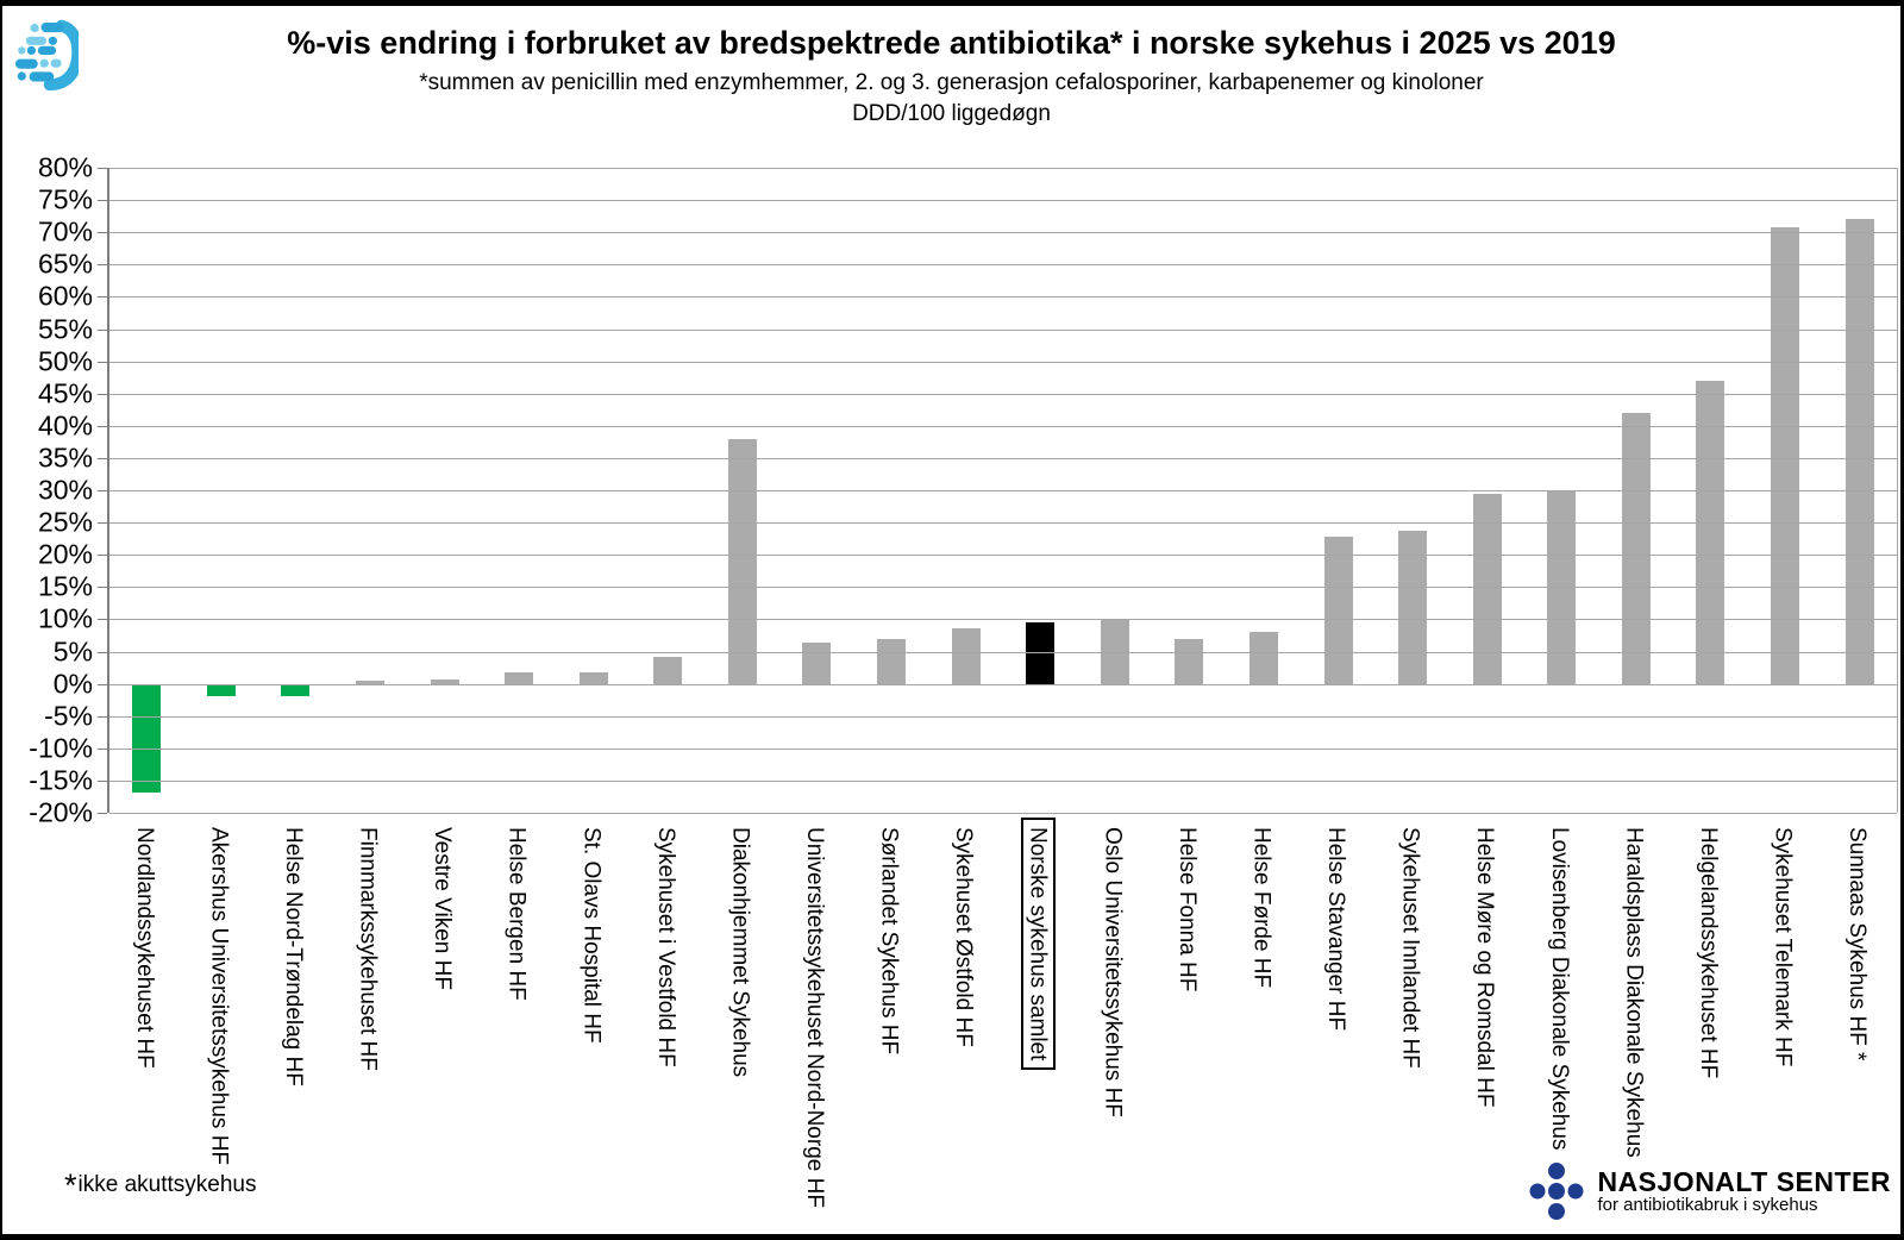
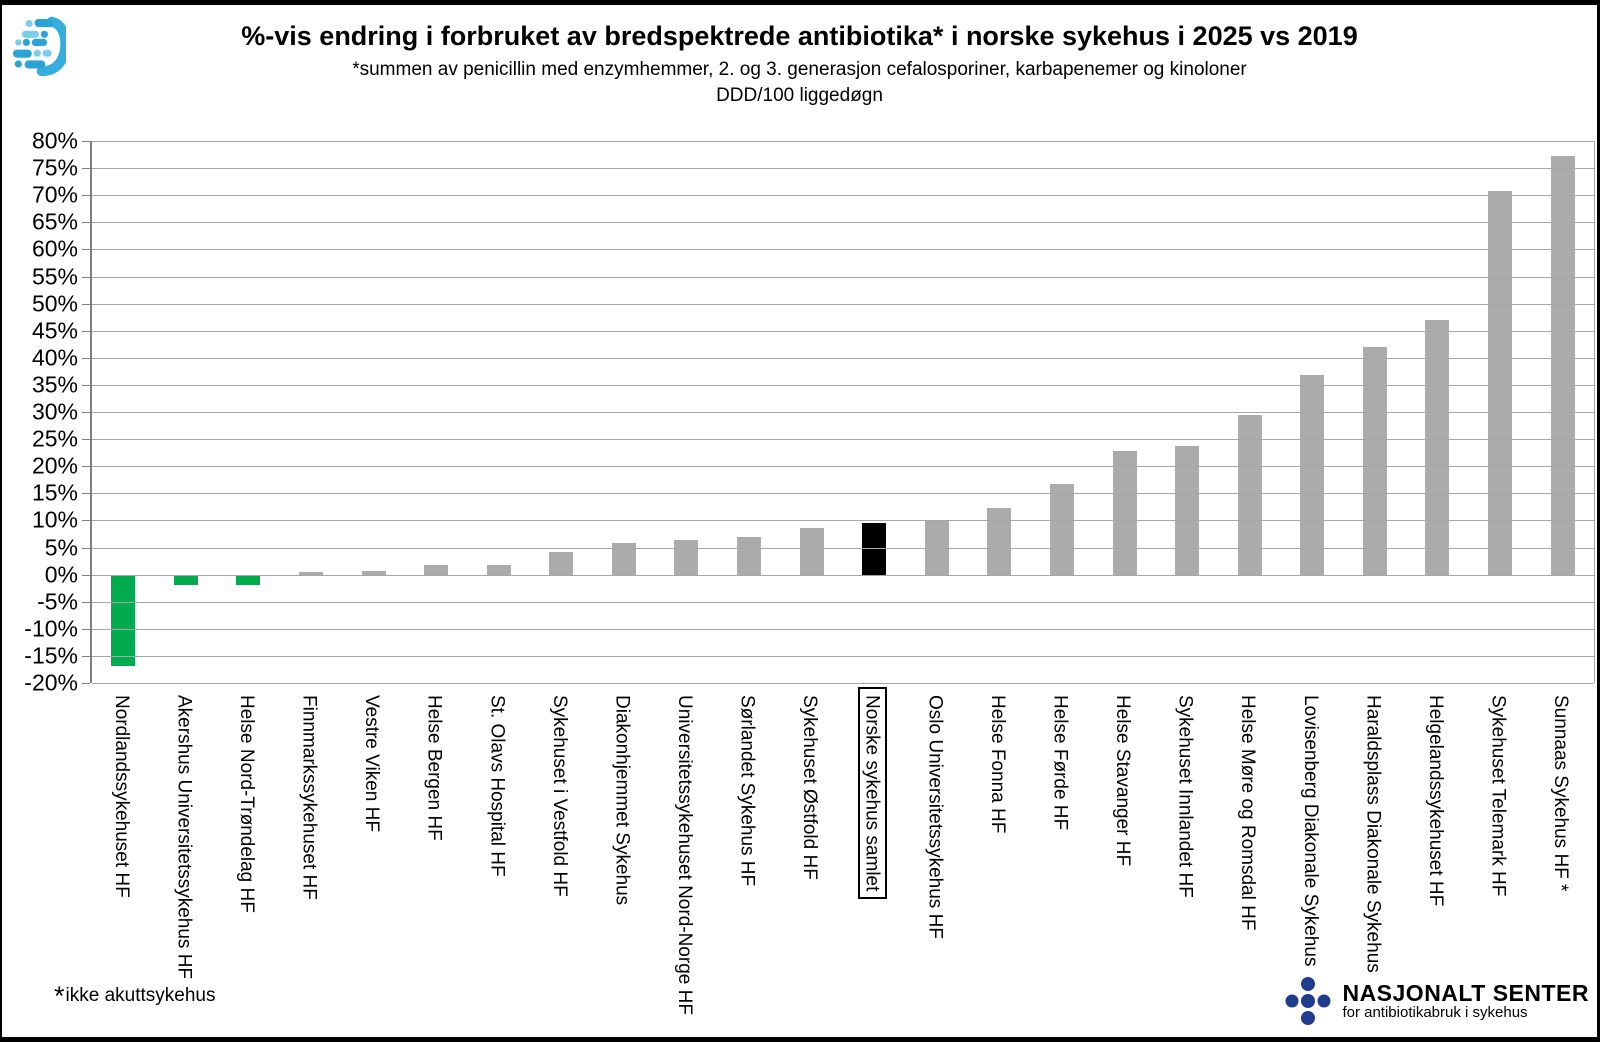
Diakonhjemmet Sykehus: 38% -> 6%
Helse Fonna HF: 7% -> 12%
Helse Førde HF: 8% -> 17%
Lovisenberg Diakonale Sykehus: 30% -> 37%
Sunnaas Sykehus HF *: 72% -> 77%
